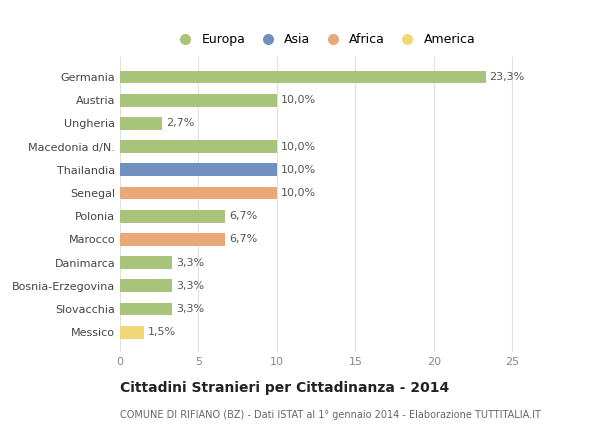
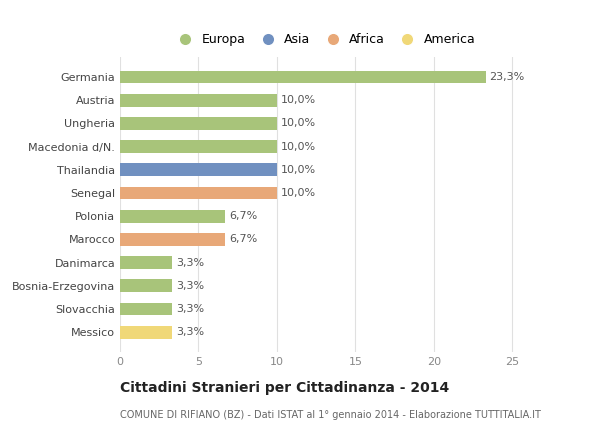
Ungheria: 2,7% -> 10,0%
Messico: 1,5% -> 3,3%
